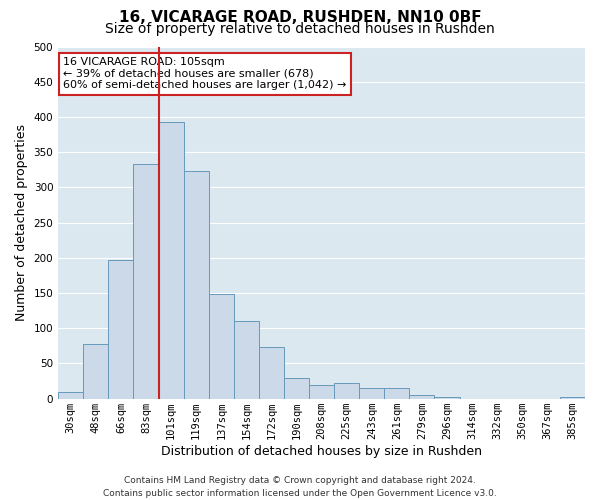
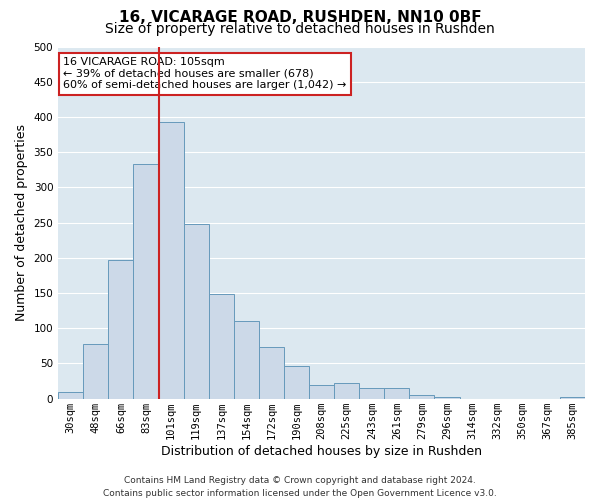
119sqm: 323 -> 248
190sqm: 30 -> 46
